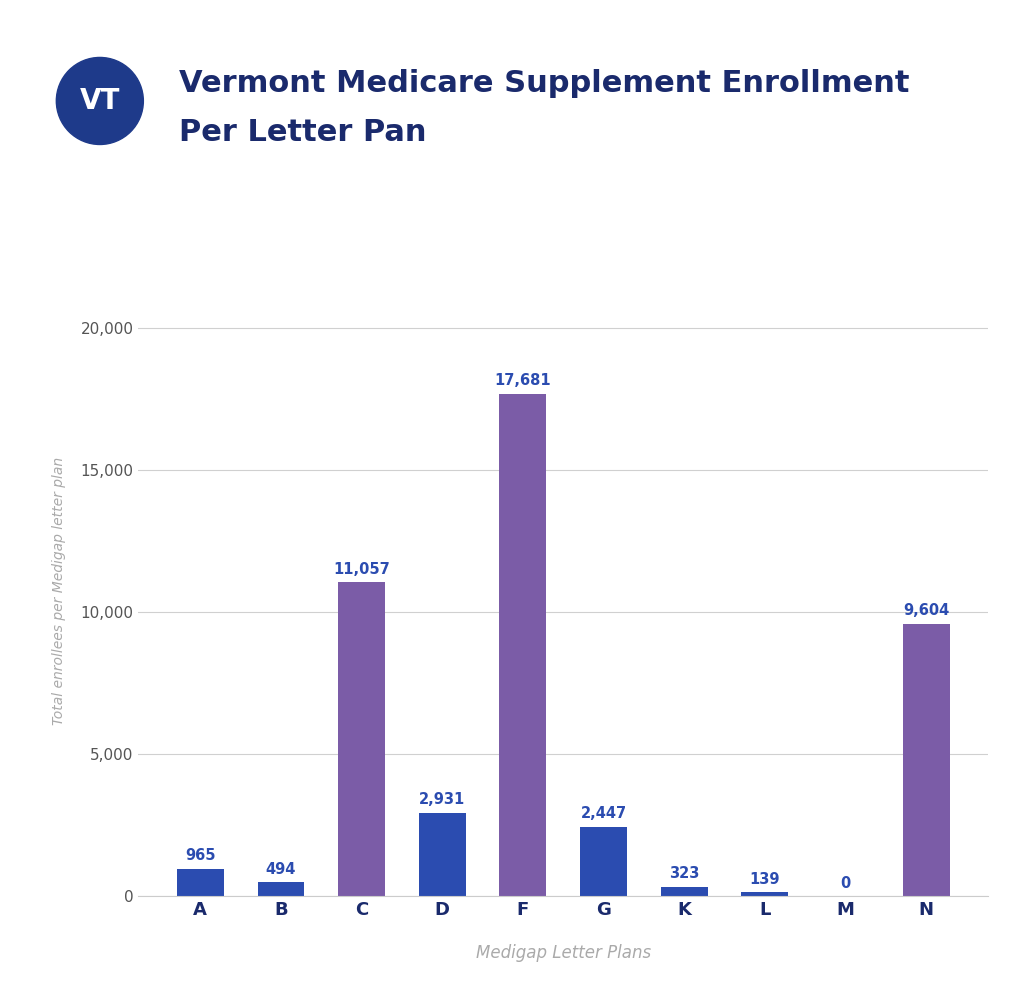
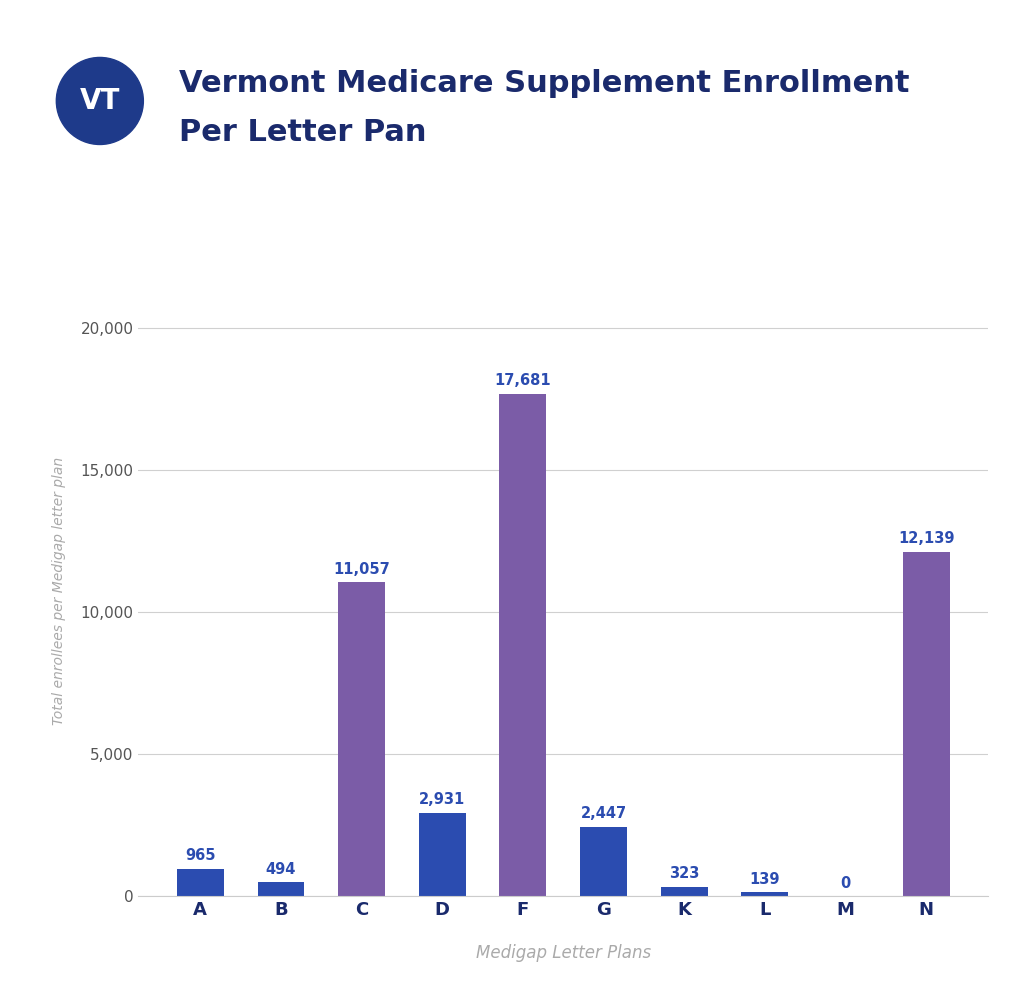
N: 9,604 -> 12,139
